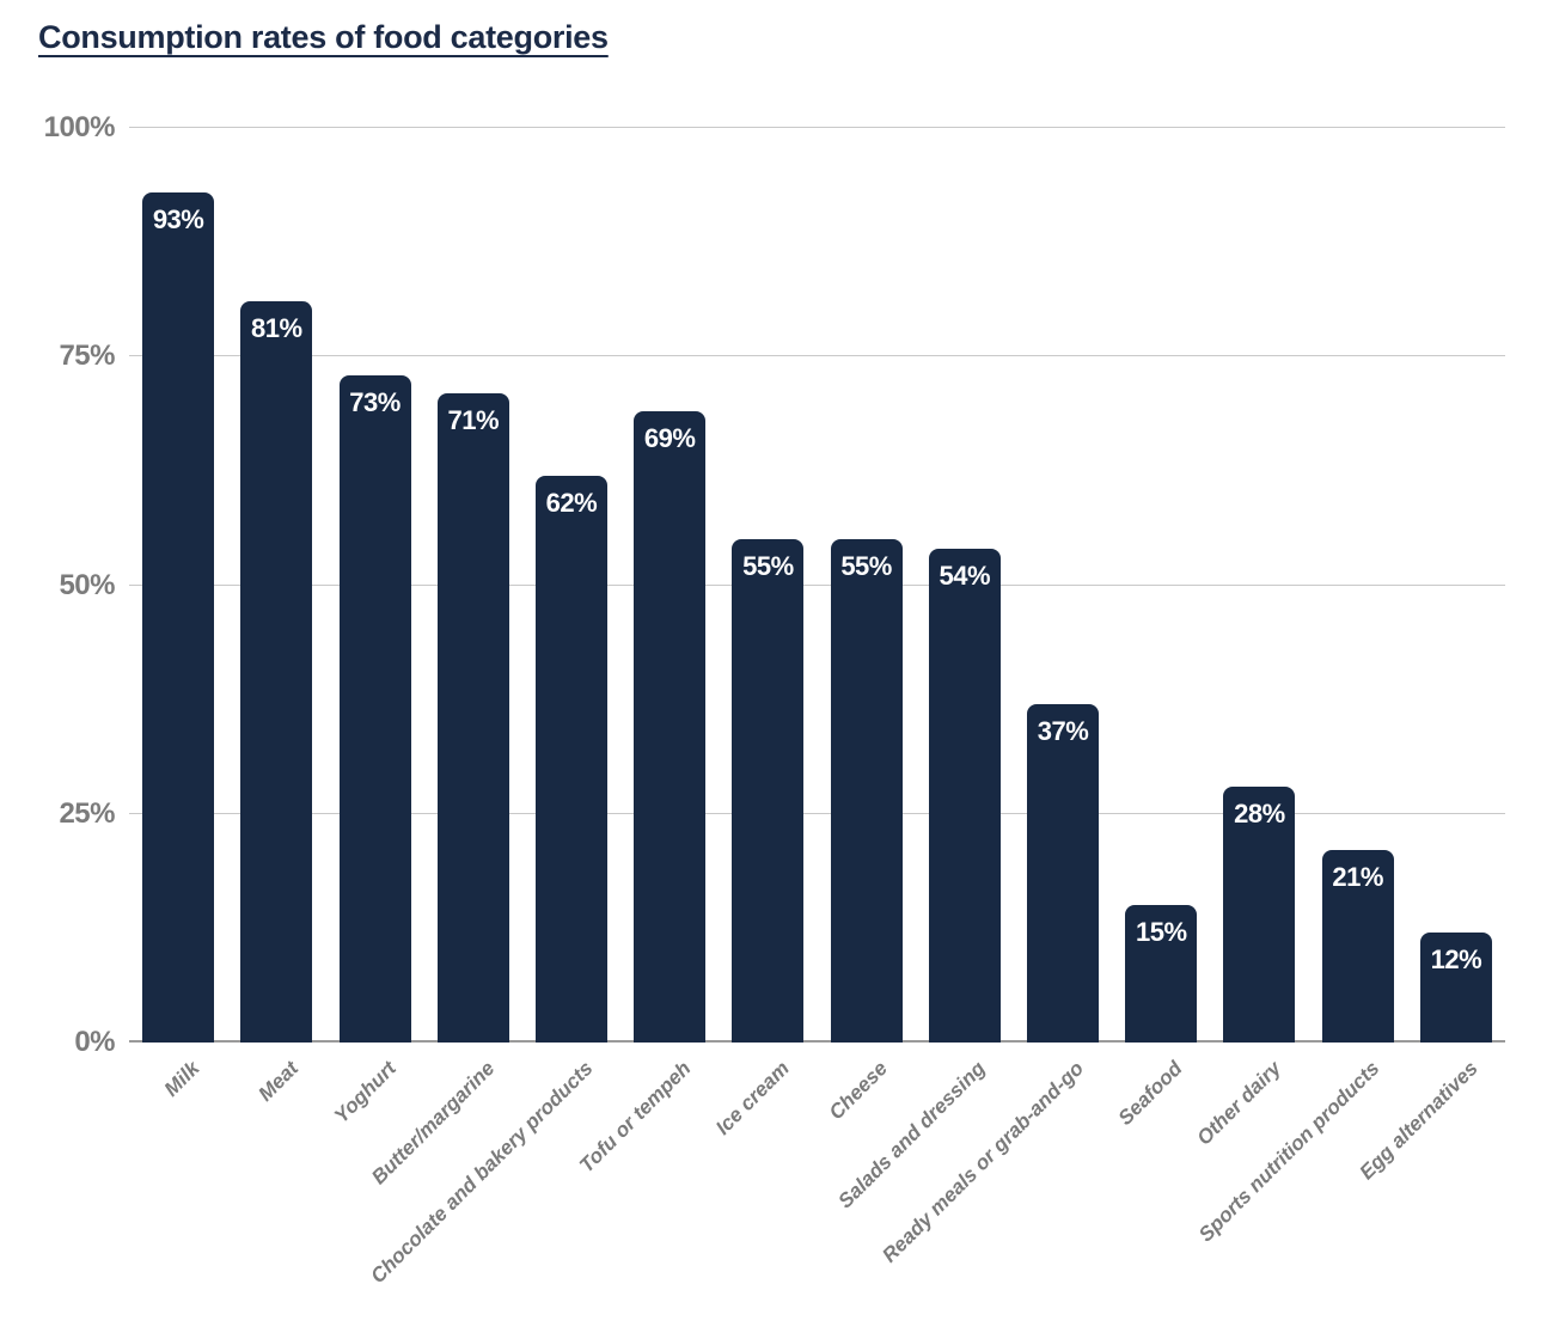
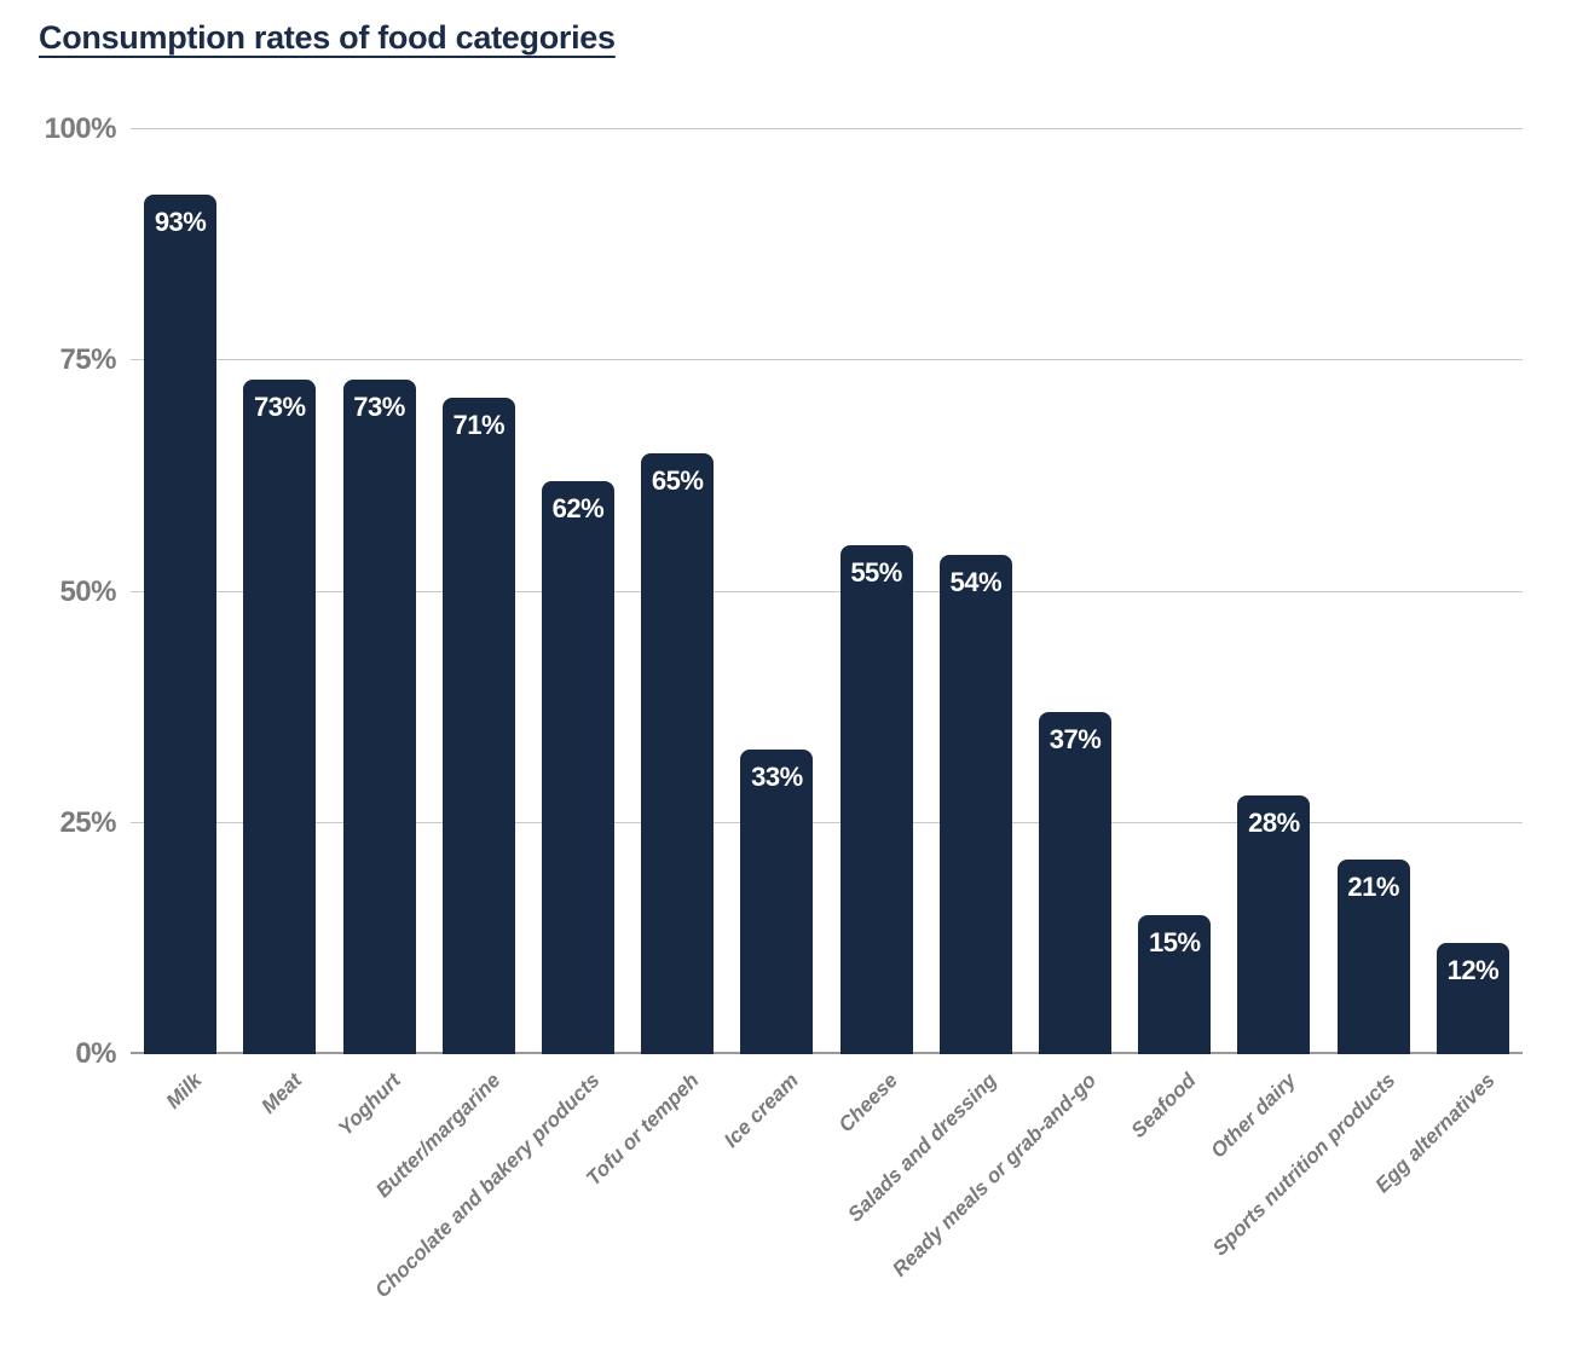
Meat: 81% -> 73%
Tofu or tempeh: 69% -> 65%
Ice cream: 55% -> 33%
